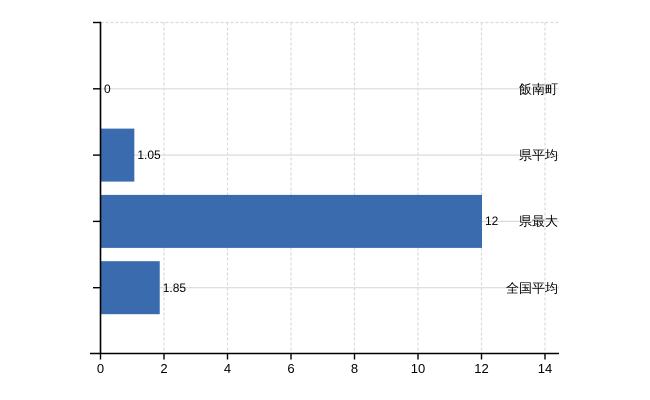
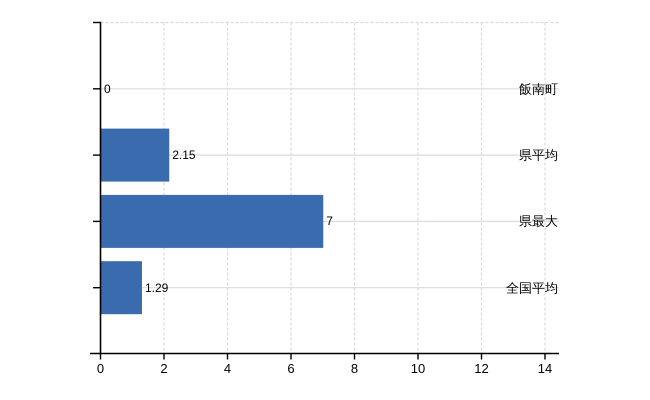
県平均: 1.05 -> 2.15
県最大: 12 -> 7
全国平均: 1.85 -> 1.29
